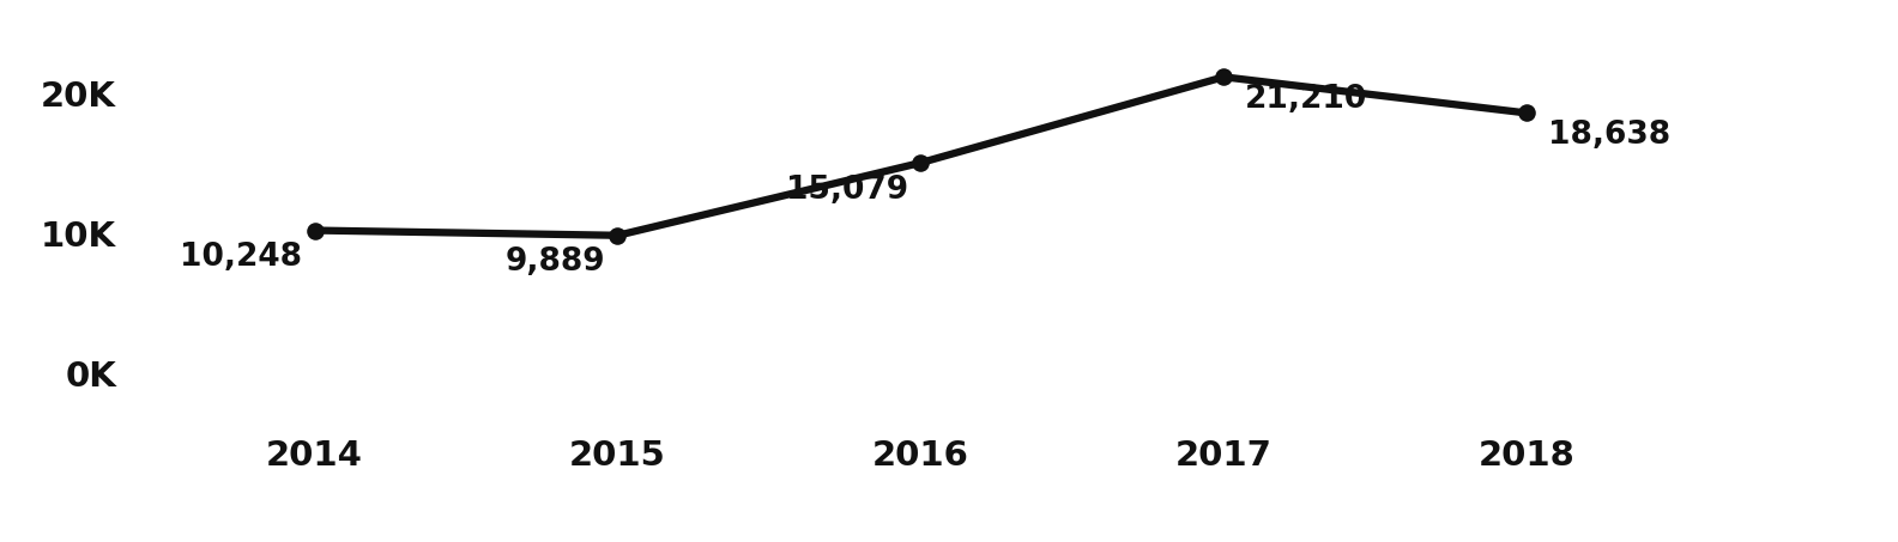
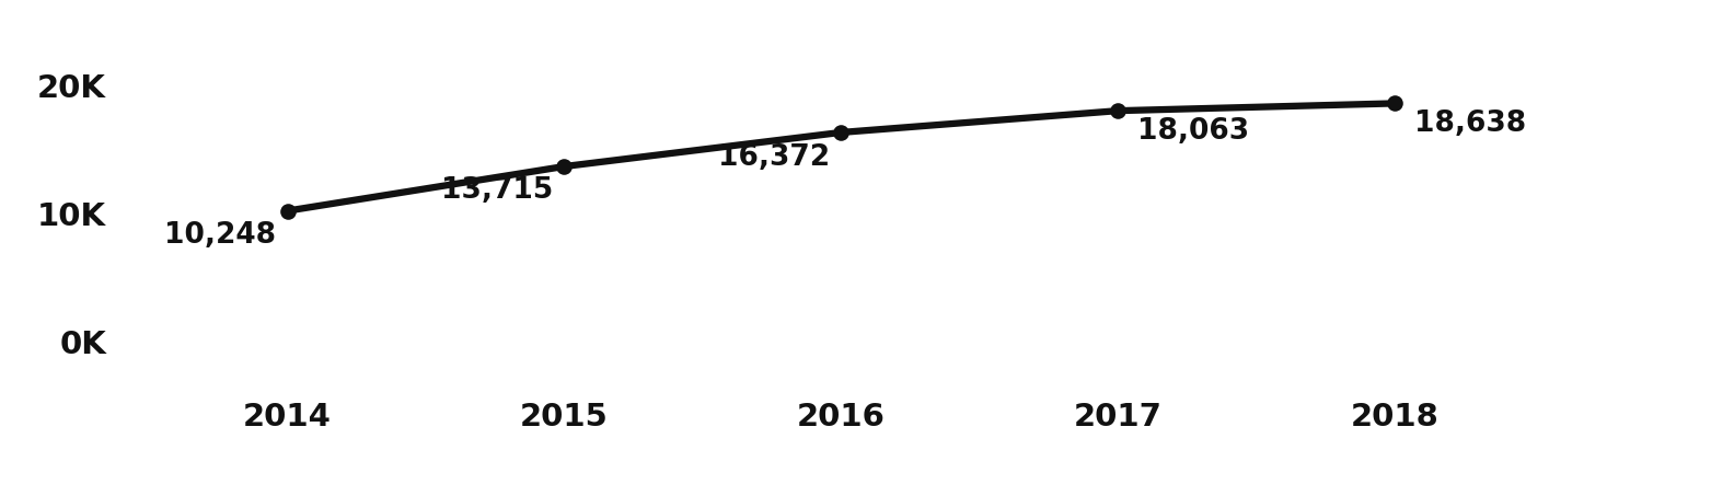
2015: 9,889 -> 13,715
2016: 15,079 -> 16,372
2017: 21,210 -> 18,063
